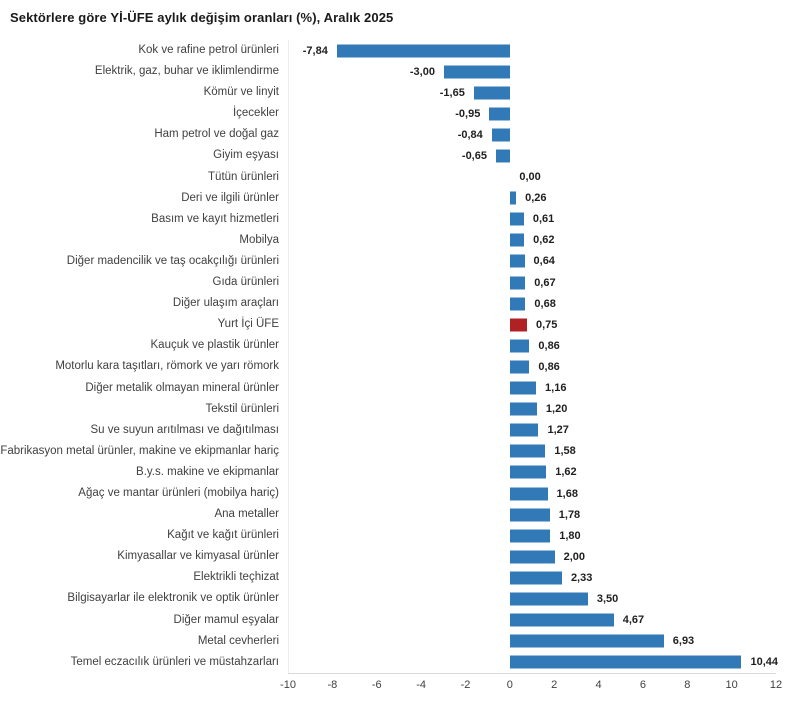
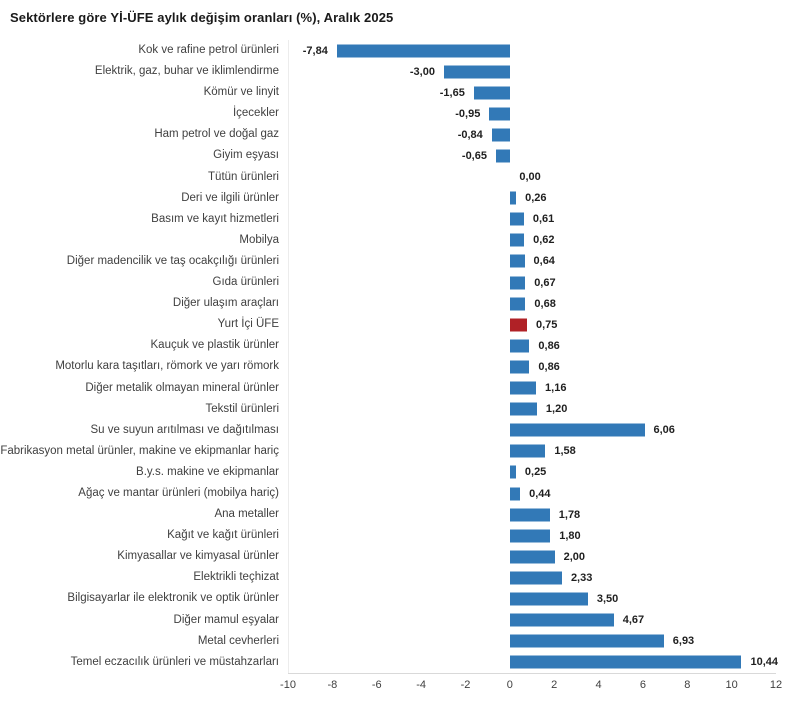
Su ve suyun arıtılması ve dağıtılması: 1,27 -> 6,06
B.y.s. makine ve ekipmanlar: 1,62 -> 0,25
Ağaç ve mantar ürünleri (mobilya hariç): 1,68 -> 0,44
